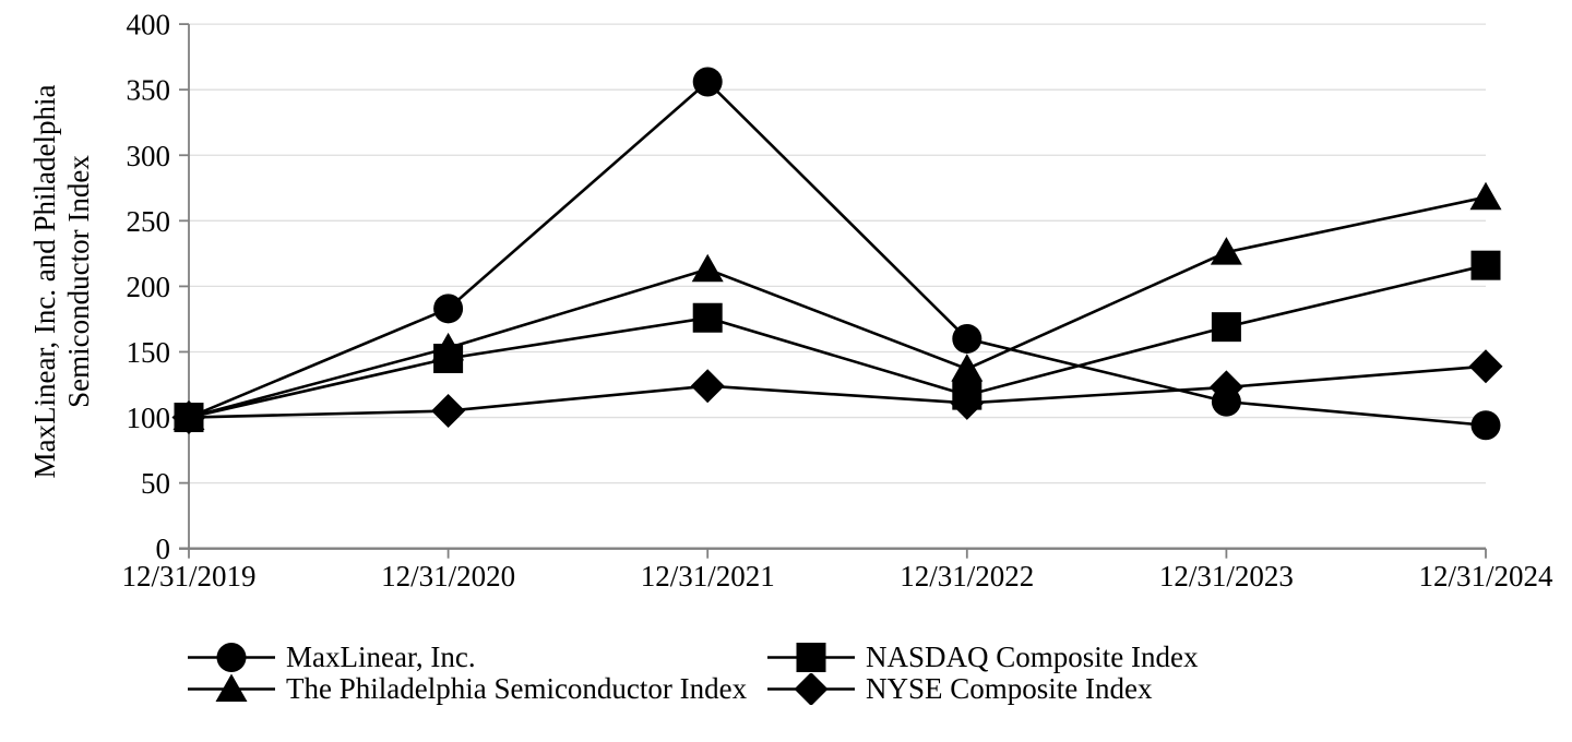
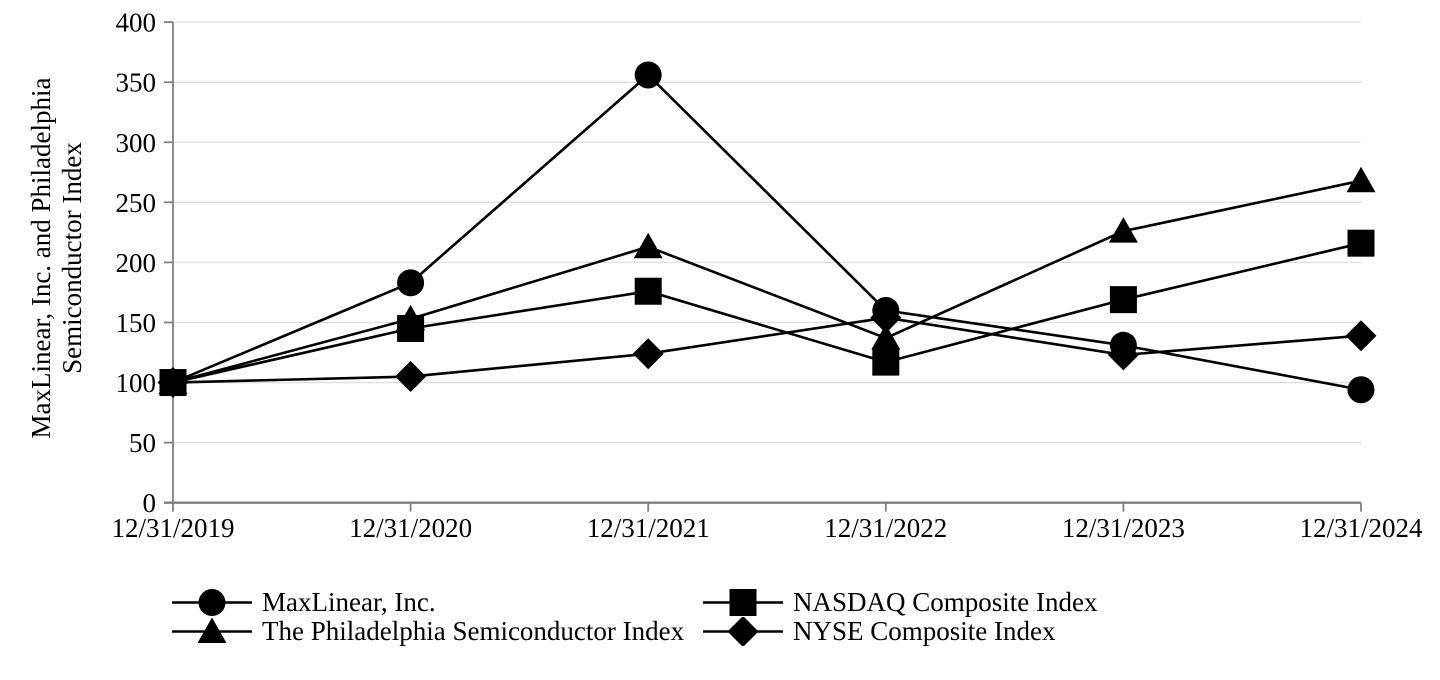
NYSE Composite Index/12/31/2022: 111 -> 154
MaxLinear, Inc./12/31/2023: 112 -> 131
